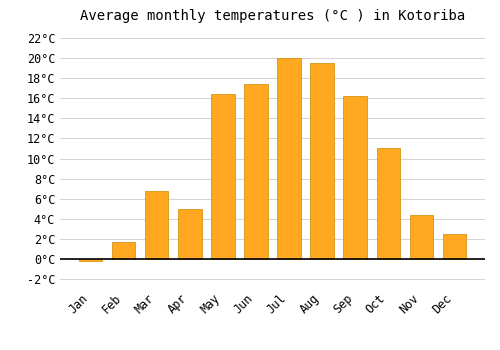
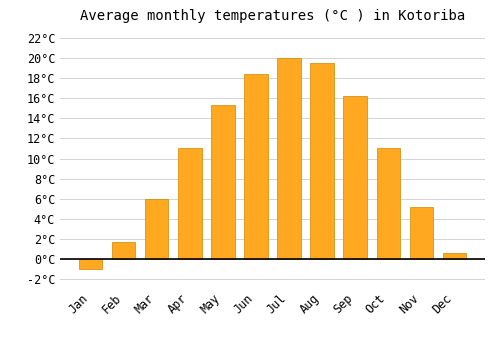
Jan: -0.2°C -> -1.0°C
Mar: 6.8°C -> 6.0°C
Apr: 5.0°C -> 11.0°C
May: 16.4°C -> 15.3°C
Jun: 17.4°C -> 18.4°C
Nov: 4.4°C -> 5.2°C
Dec: 2.5°C -> 0.6°C
